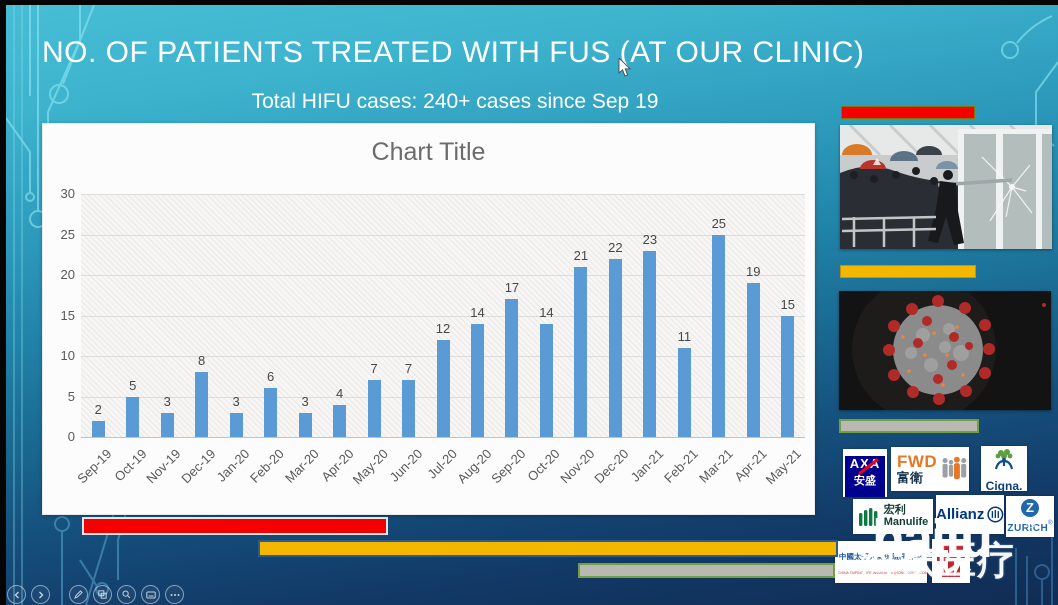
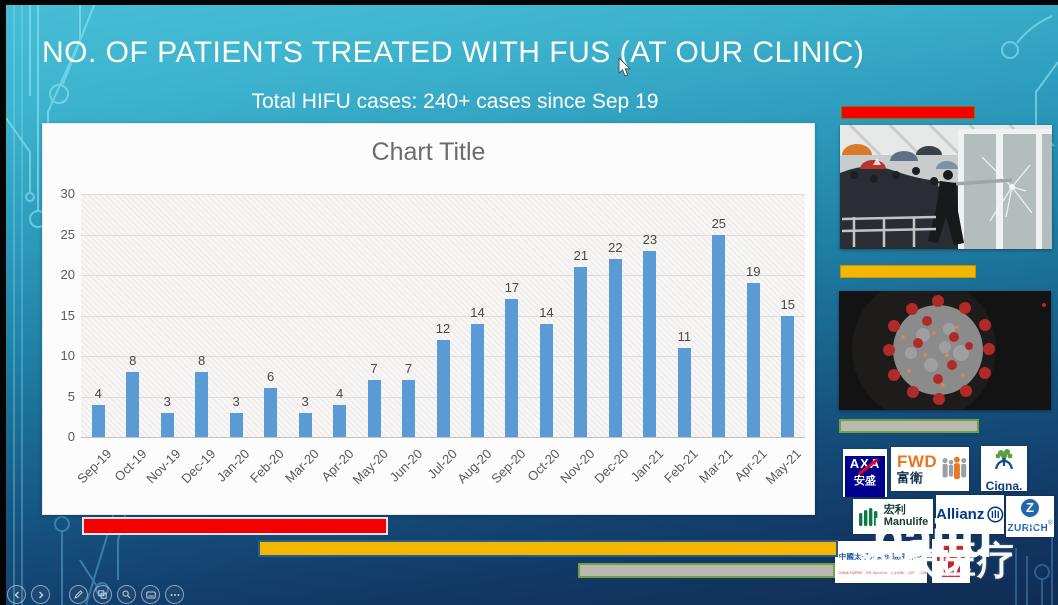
Sep-19: 2 -> 4
Oct-19: 5 -> 8
